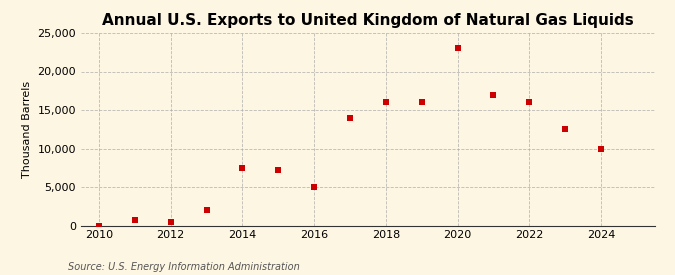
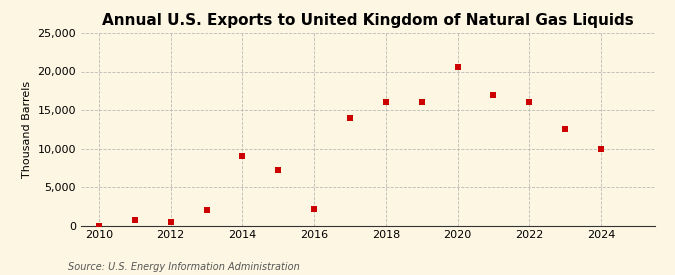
2014: 7,500 -> 9,000
2016: 5,000 -> 2,200
2020: 23,000 -> 20,600
